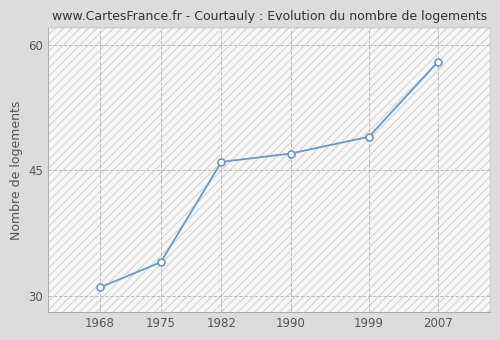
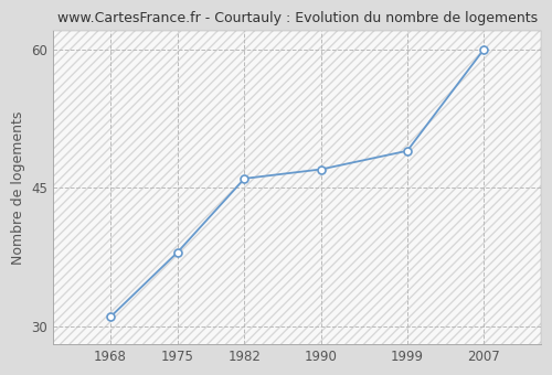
1975: 34 -> 38
2007: 58 -> 60
